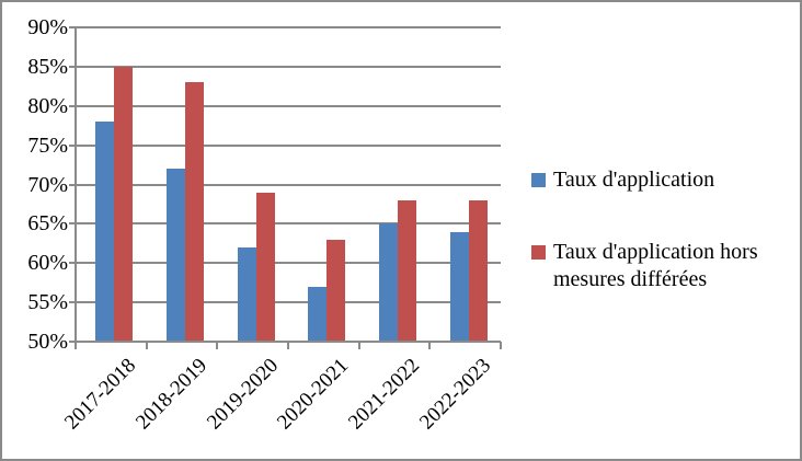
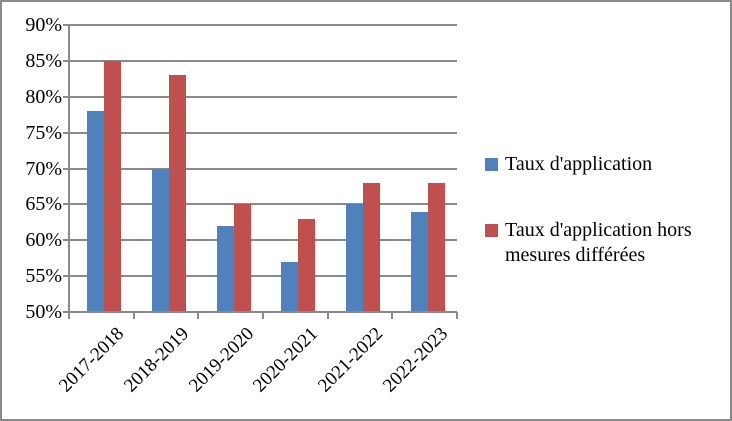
Taux d'application/2018-2019: 72% -> 70%
Taux d'application hors mesures différées/2019-2020: 69% -> 65%
